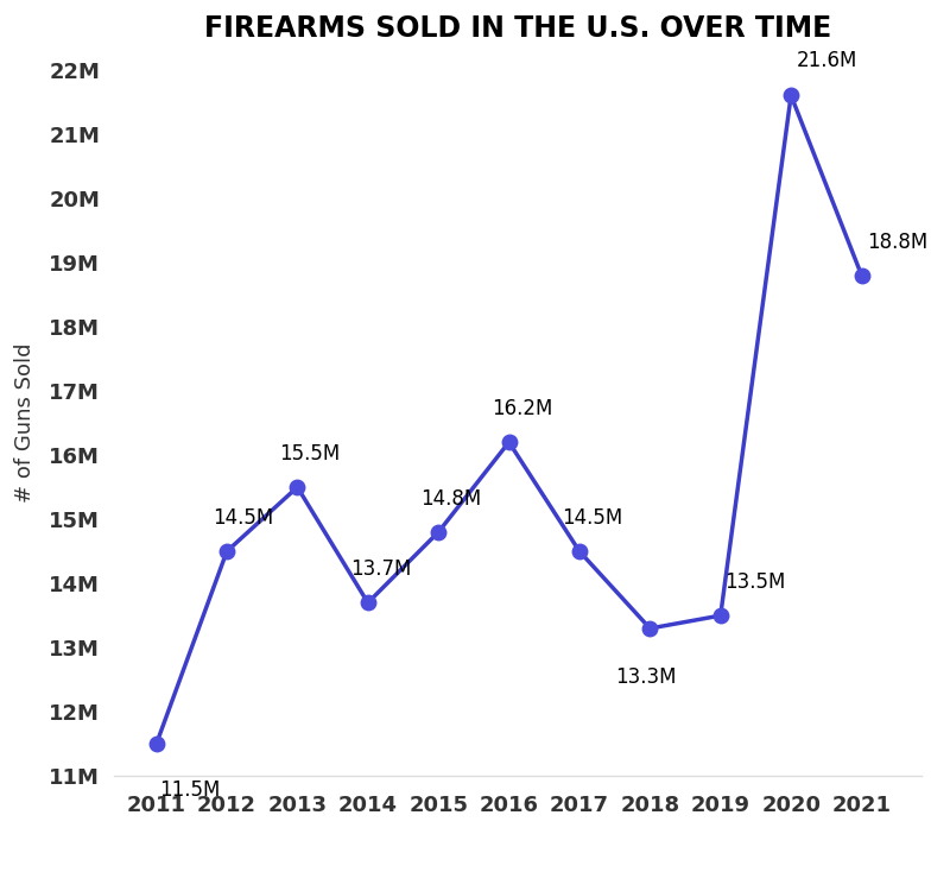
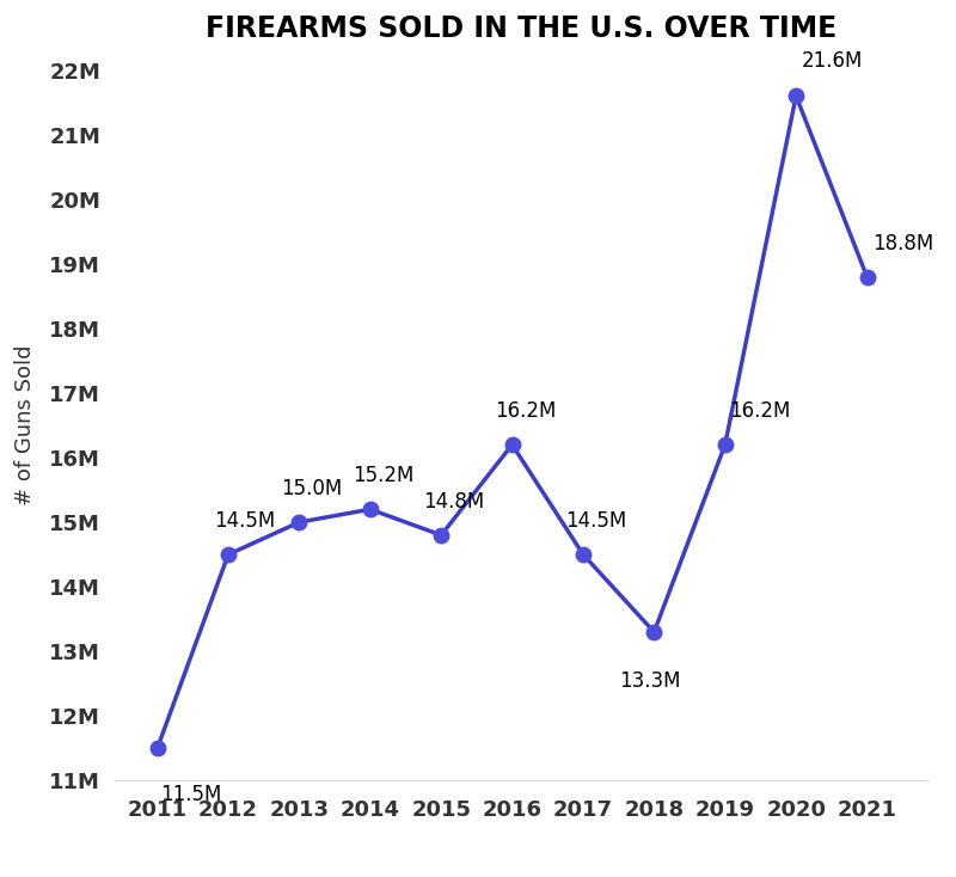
2013: 15.5M -> 15.0M
2014: 13.7M -> 15.2M
2019: 13.5M -> 16.2M
